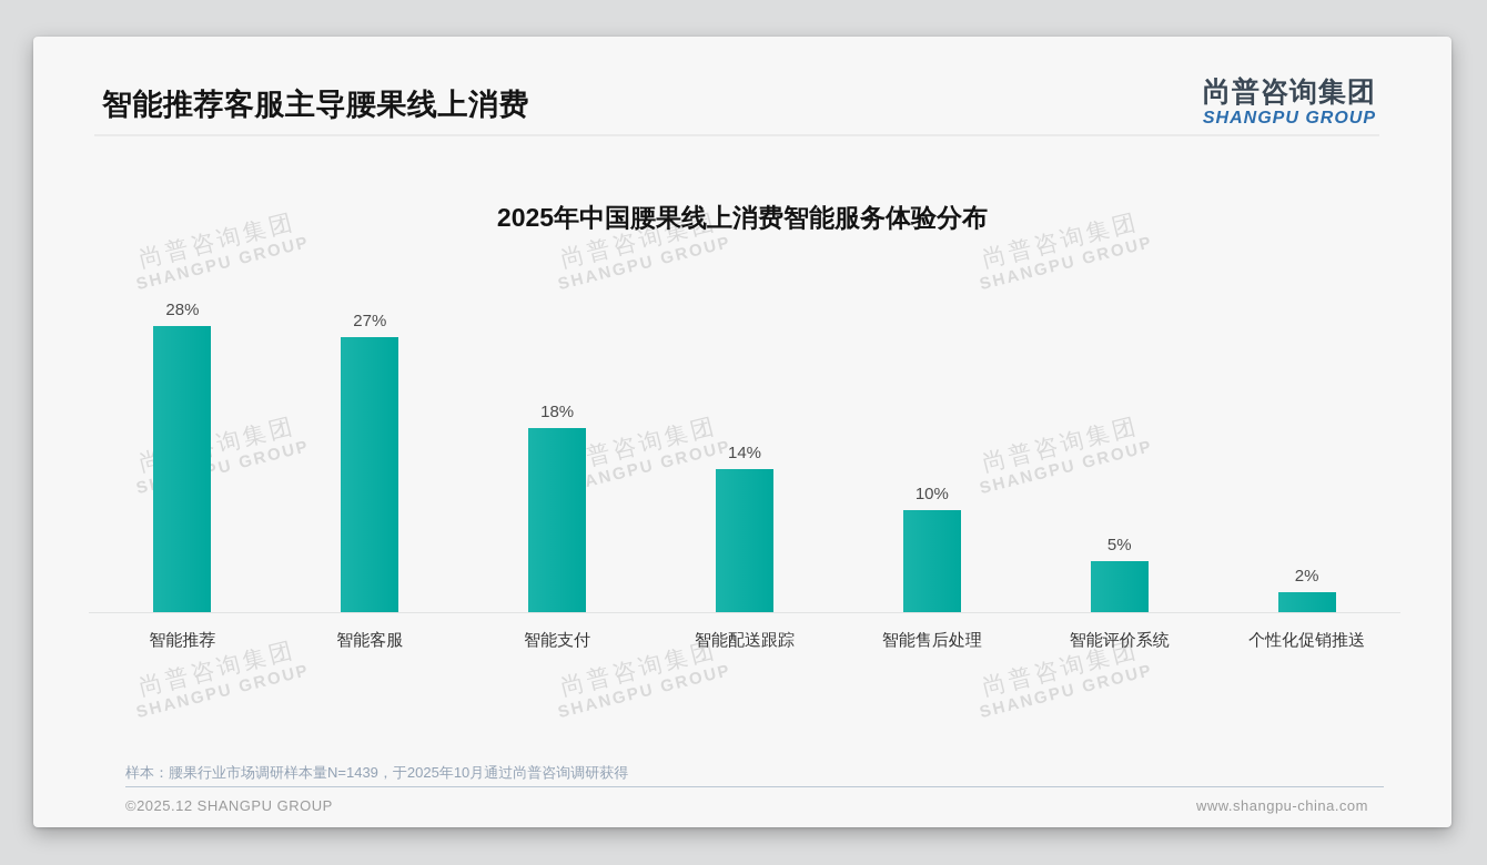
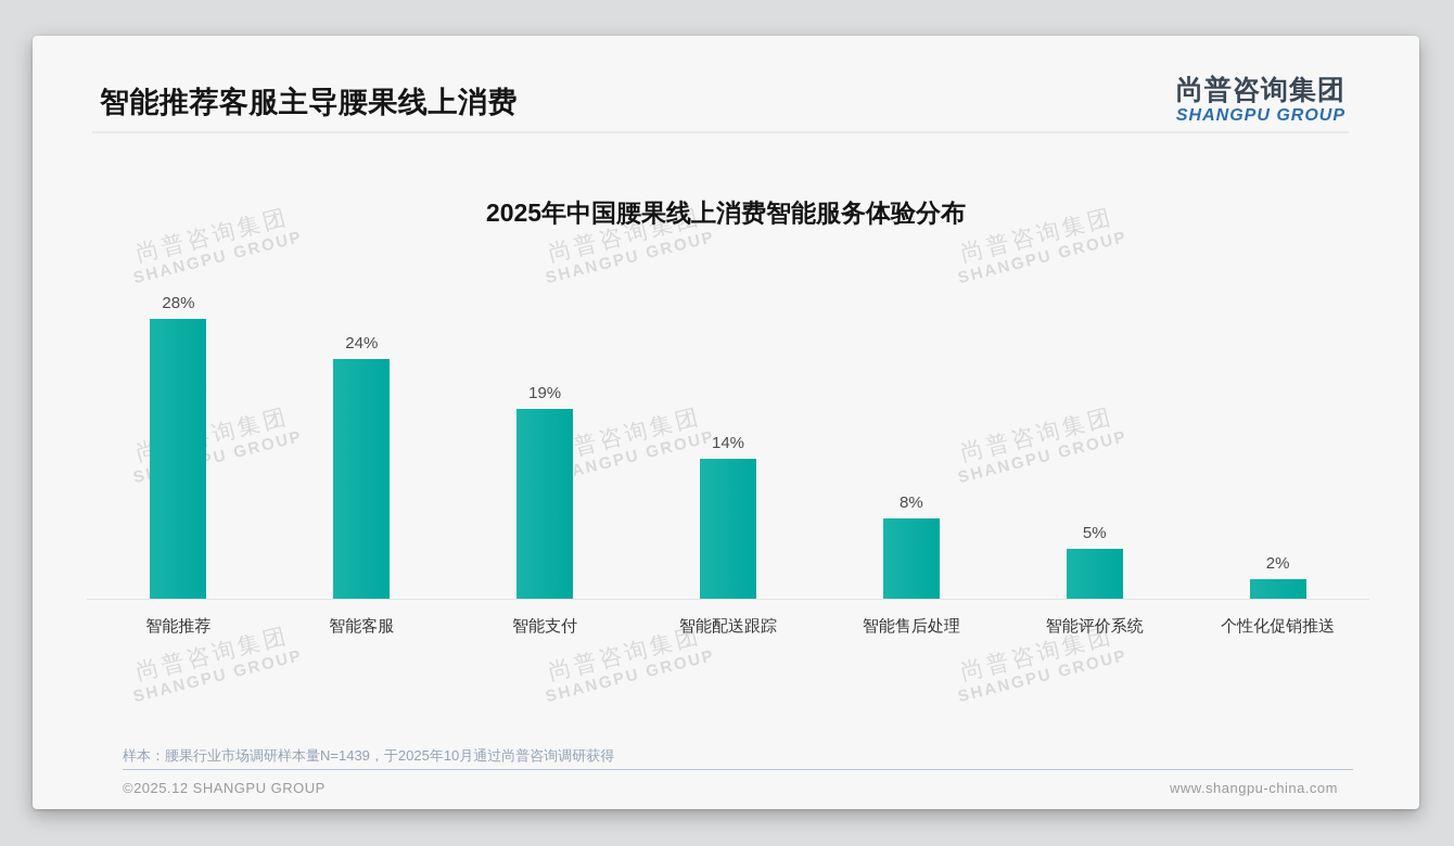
智能客服: 27% -> 24%
智能支付: 18% -> 19%
智能售后处理: 10% -> 8%
